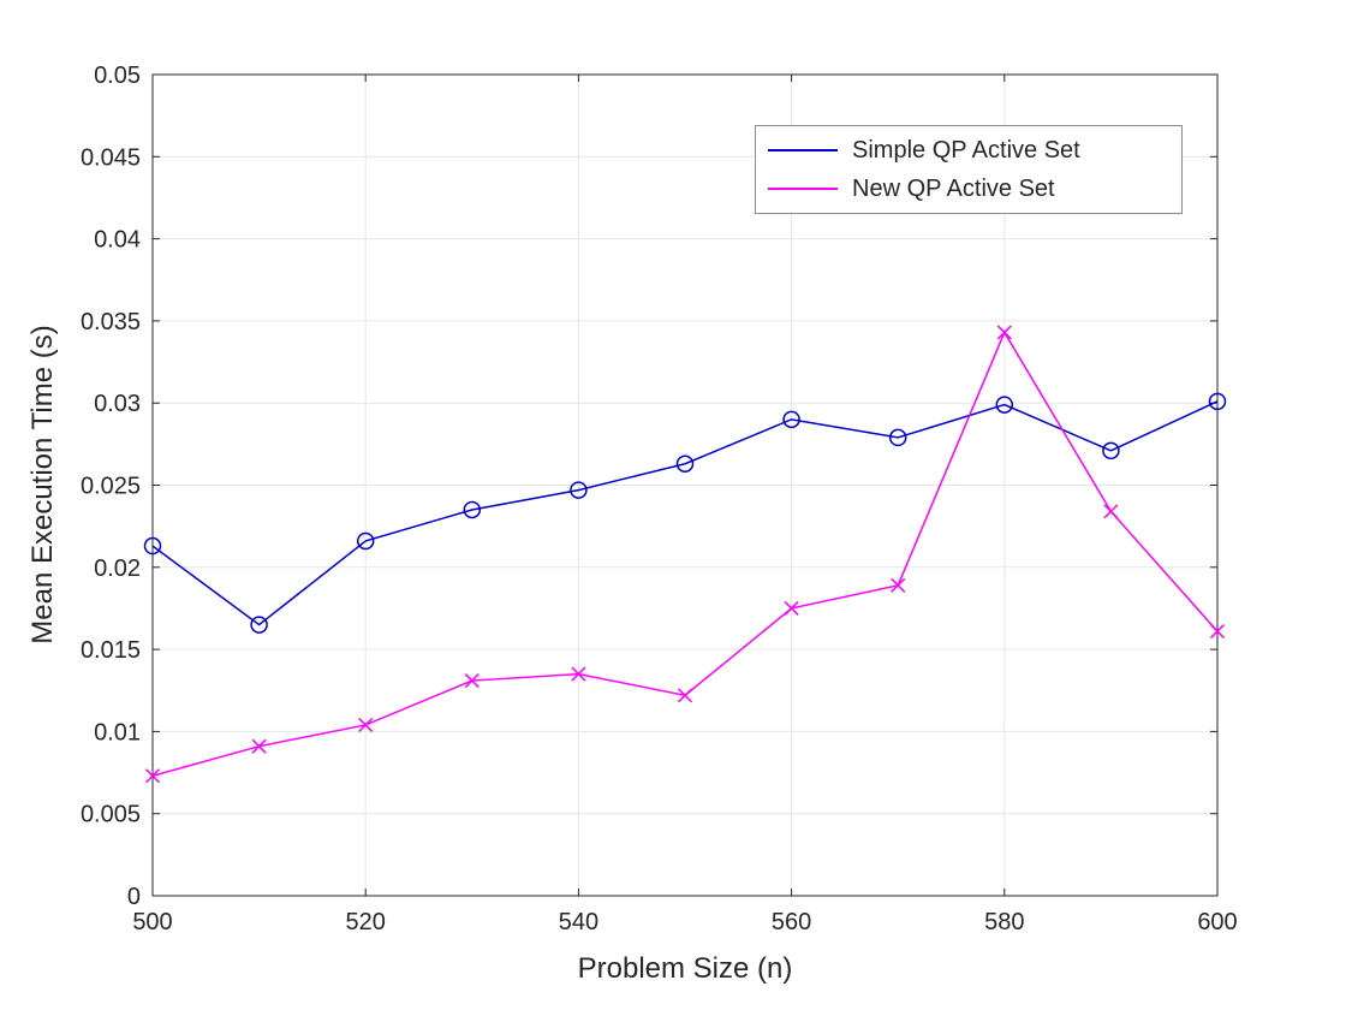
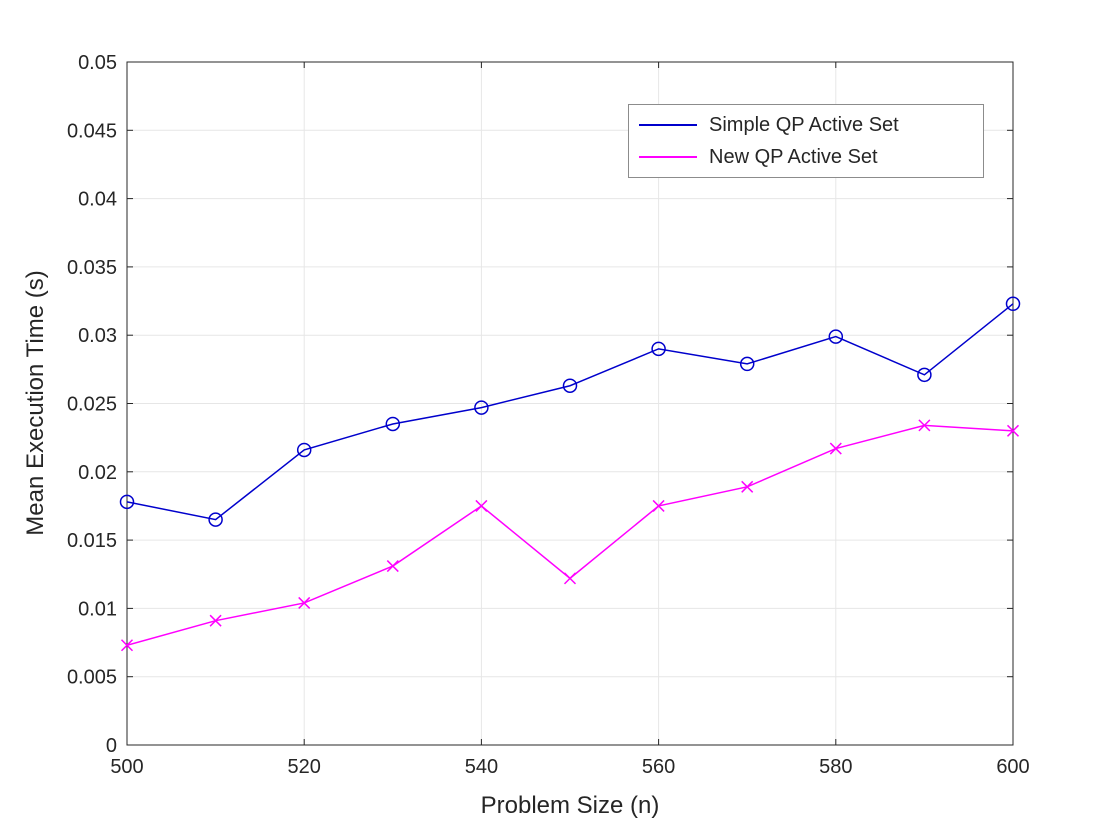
Simple QP Active Set/500: 0.0213 -> 0.0178
New QP Active Set/540: 0.0135 -> 0.0175
New QP Active Set/580: 0.0343 -> 0.0217
Simple QP Active Set/600: 0.0301 -> 0.0323
New QP Active Set/600: 0.0161 -> 0.0230
